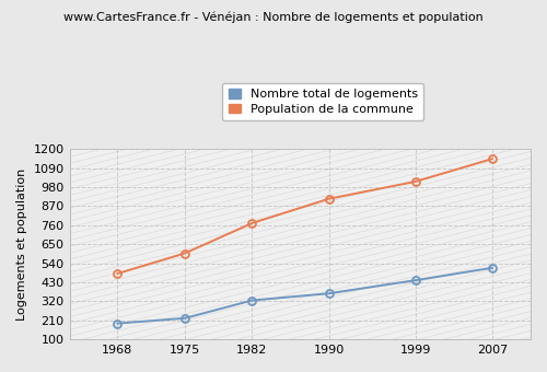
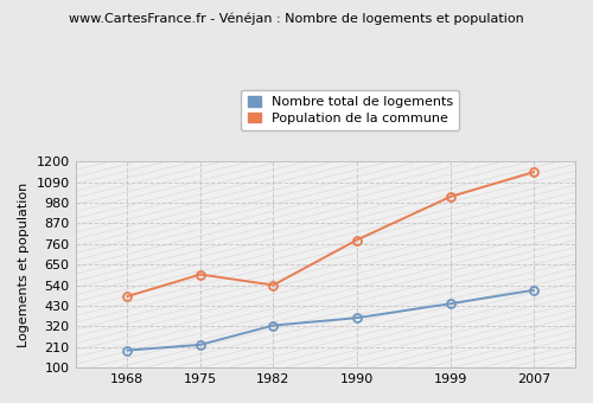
Population de la commune/1982: 770 -> 540
Population de la commune/1990: 910 -> 780
